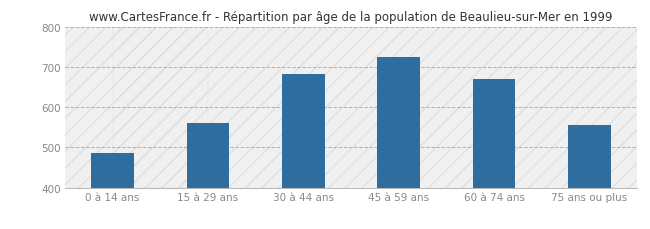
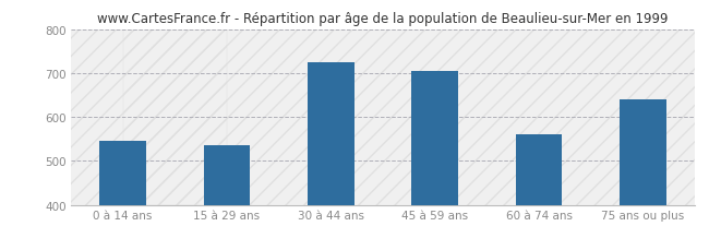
0 à 14 ans: 487 -> 545
15 à 29 ans: 560 -> 535
30 à 44 ans: 683 -> 725
45 à 59 ans: 724 -> 705
60 à 74 ans: 669 -> 560
75 ans ou plus: 556 -> 640
